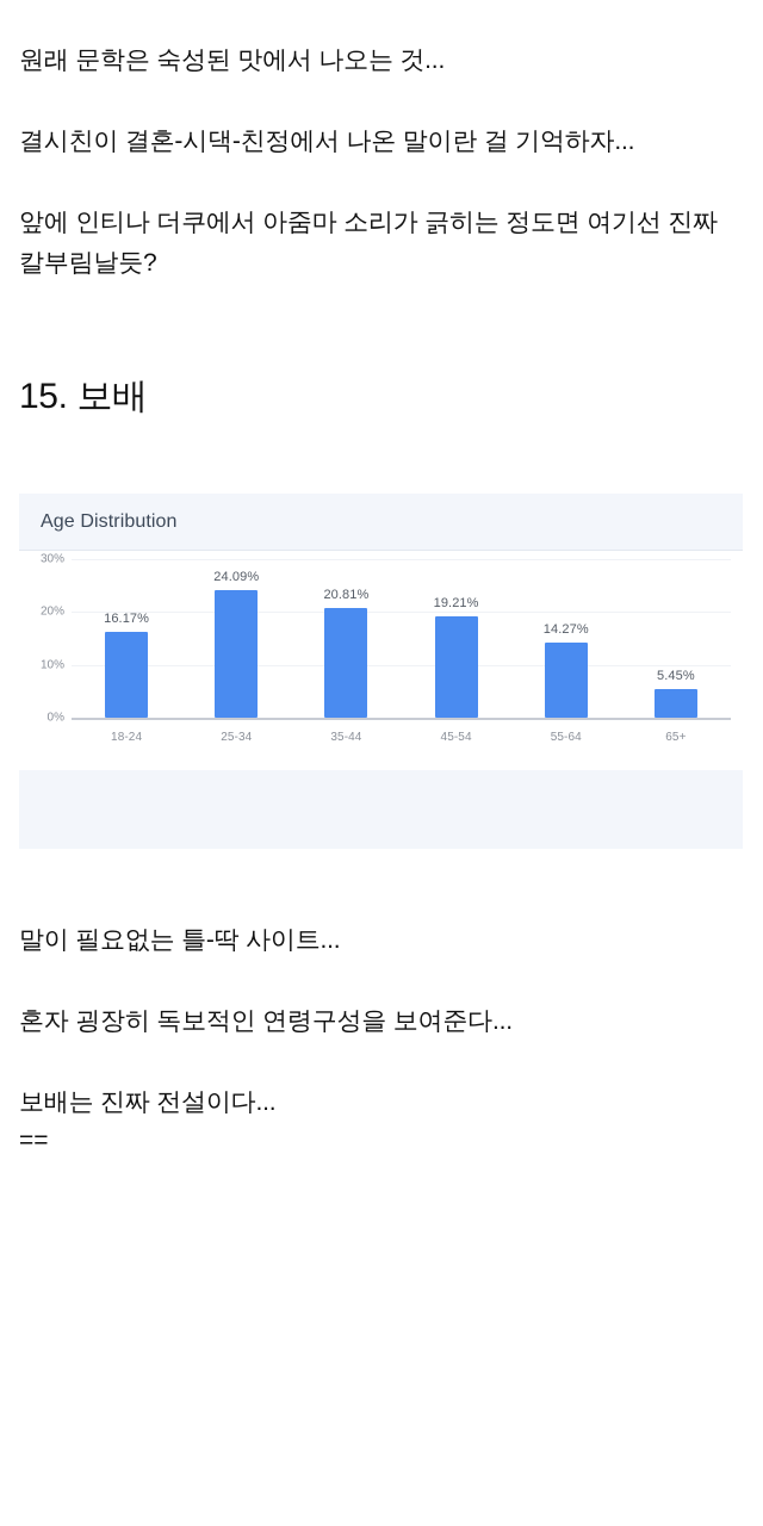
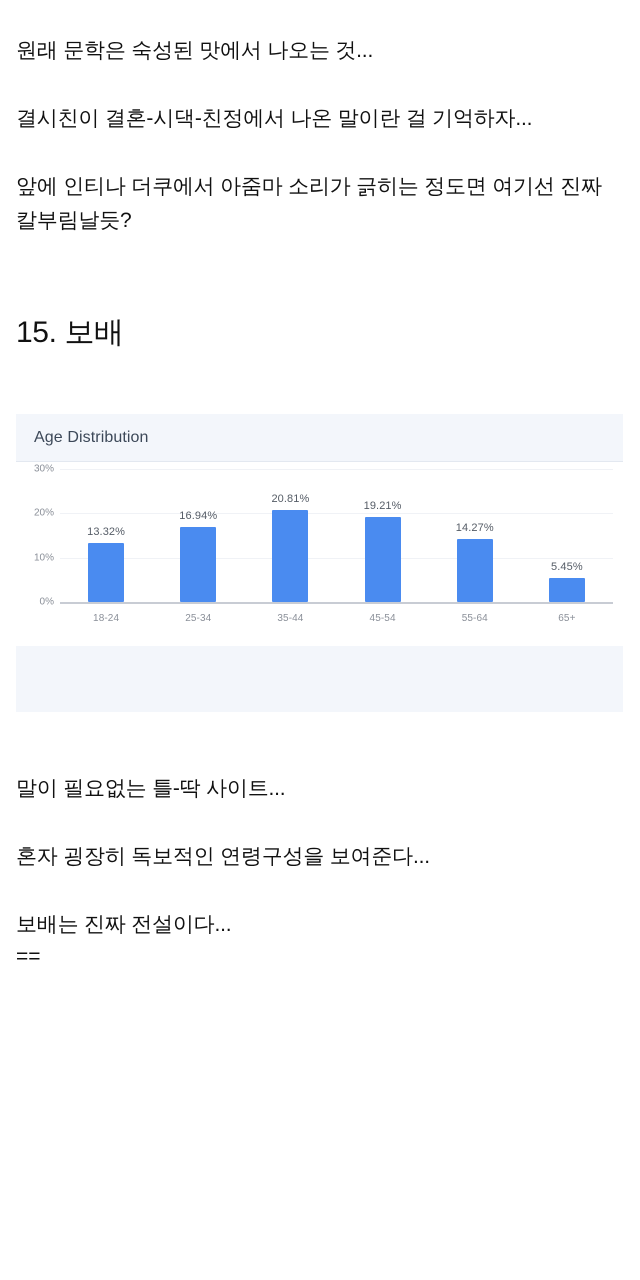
18-24: 16.17% -> 13.32%
25-34: 24.09% -> 16.94%
